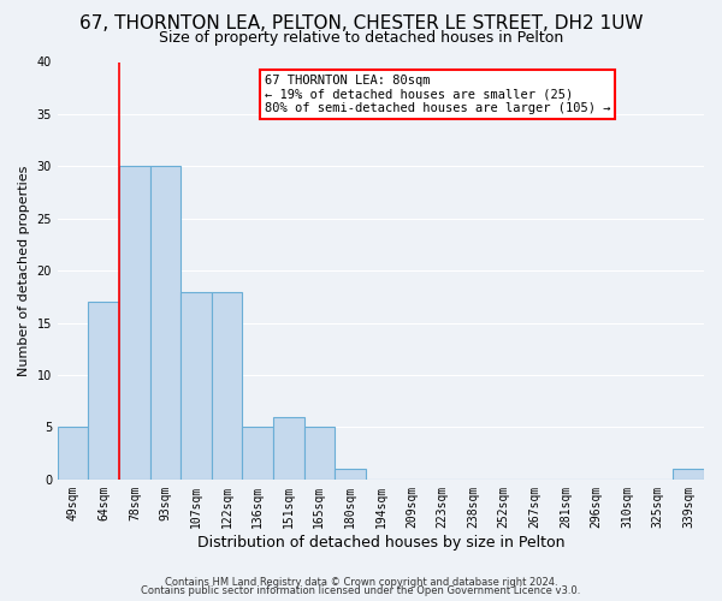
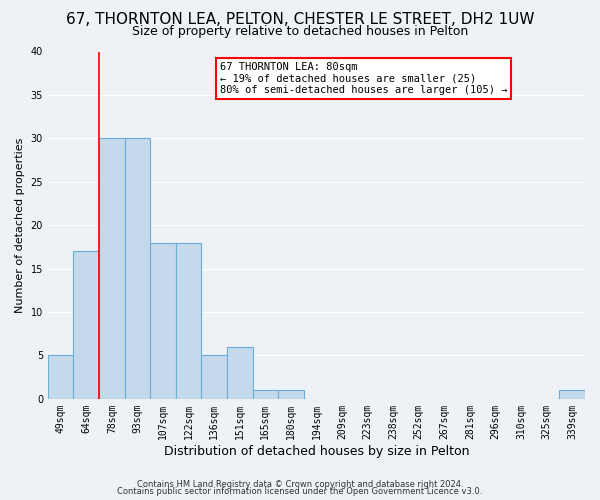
165sqm: 5 -> 1
